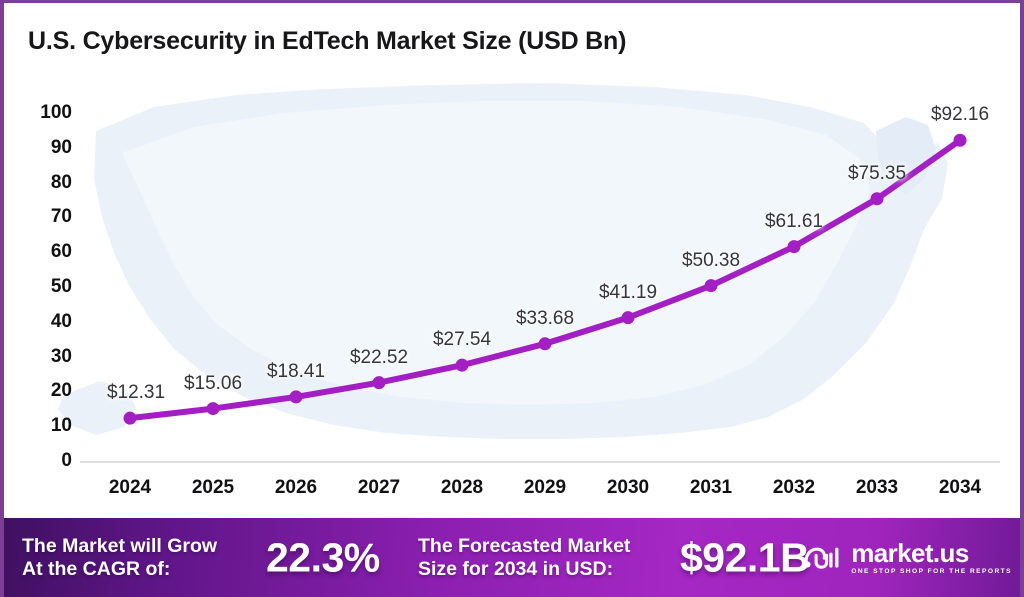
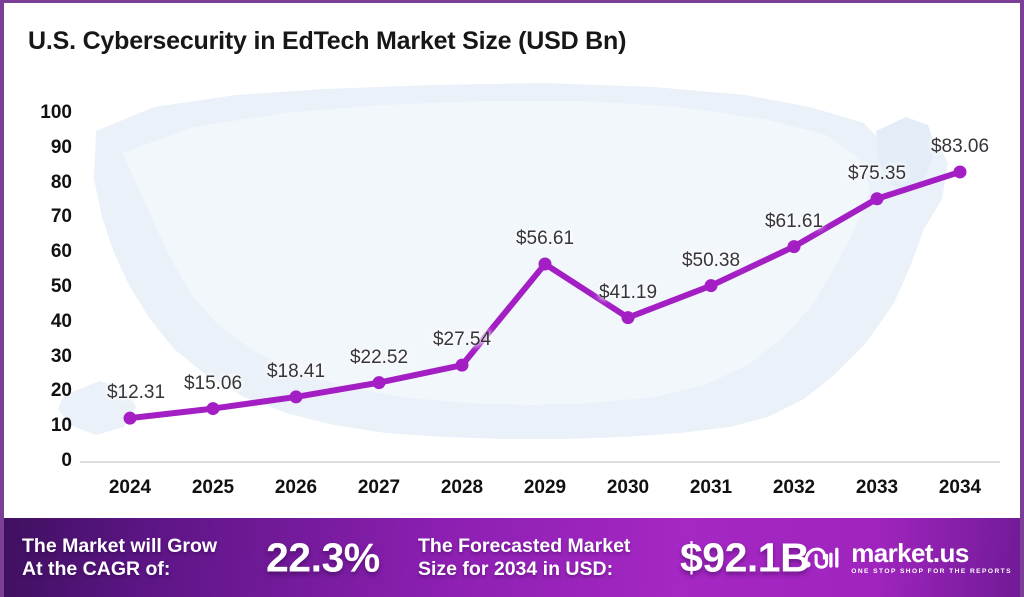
2029: $33.68 -> $56.61
2034: $92.16 -> $83.06
